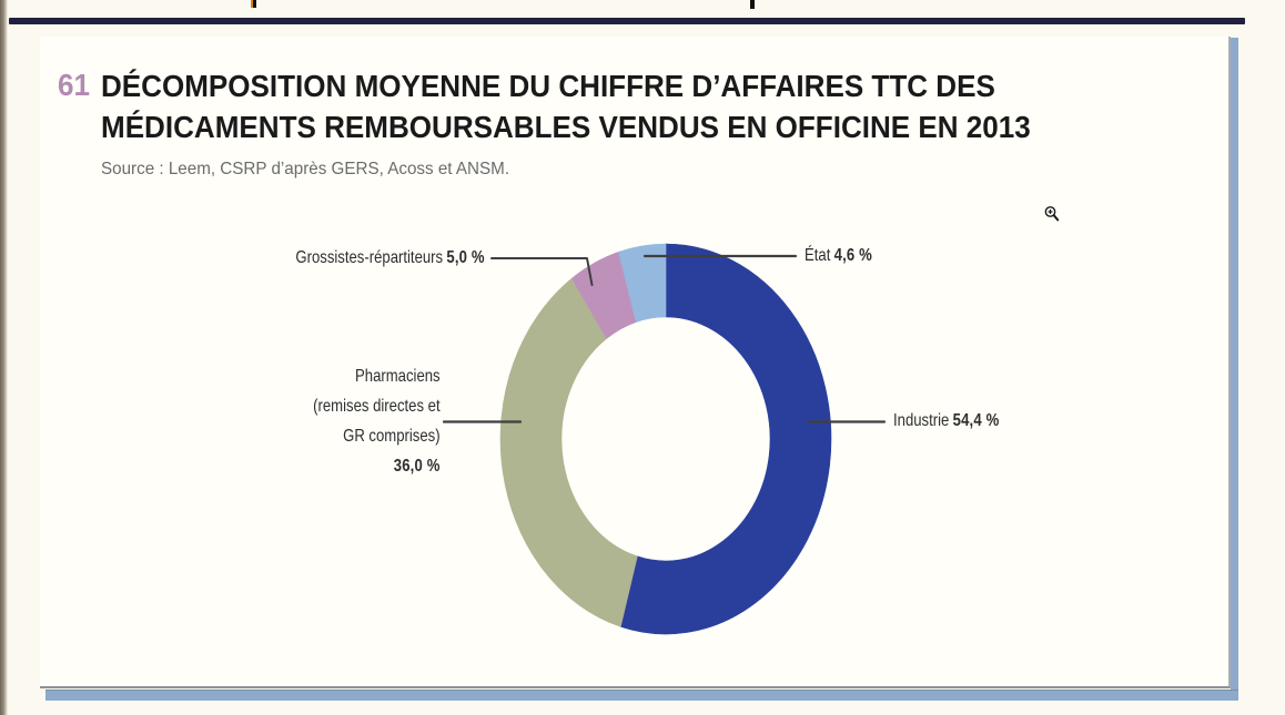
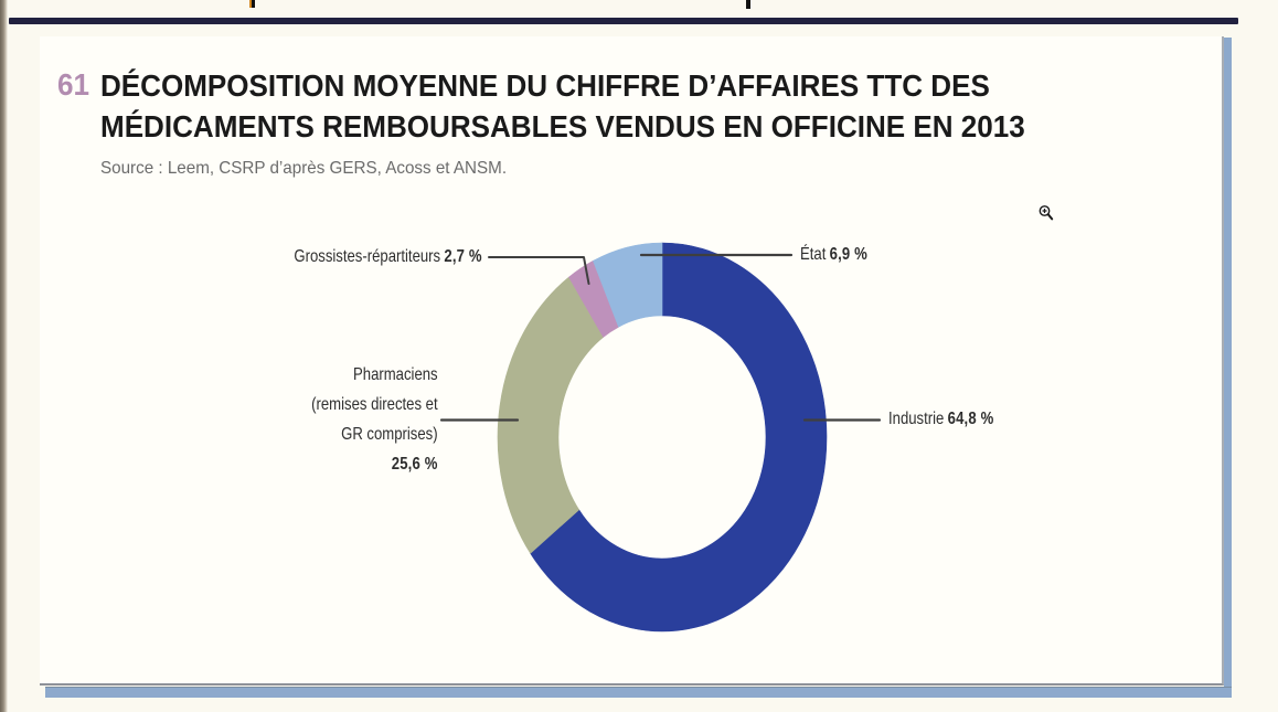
Industrie: 54,4 -> 64,8
Pharmaciens (remises directes et GR comprises): 36,0 -> 25,6
Grossistes-répartiteurs: 5,0 -> 2,7
État: 4,6 -> 6,9
